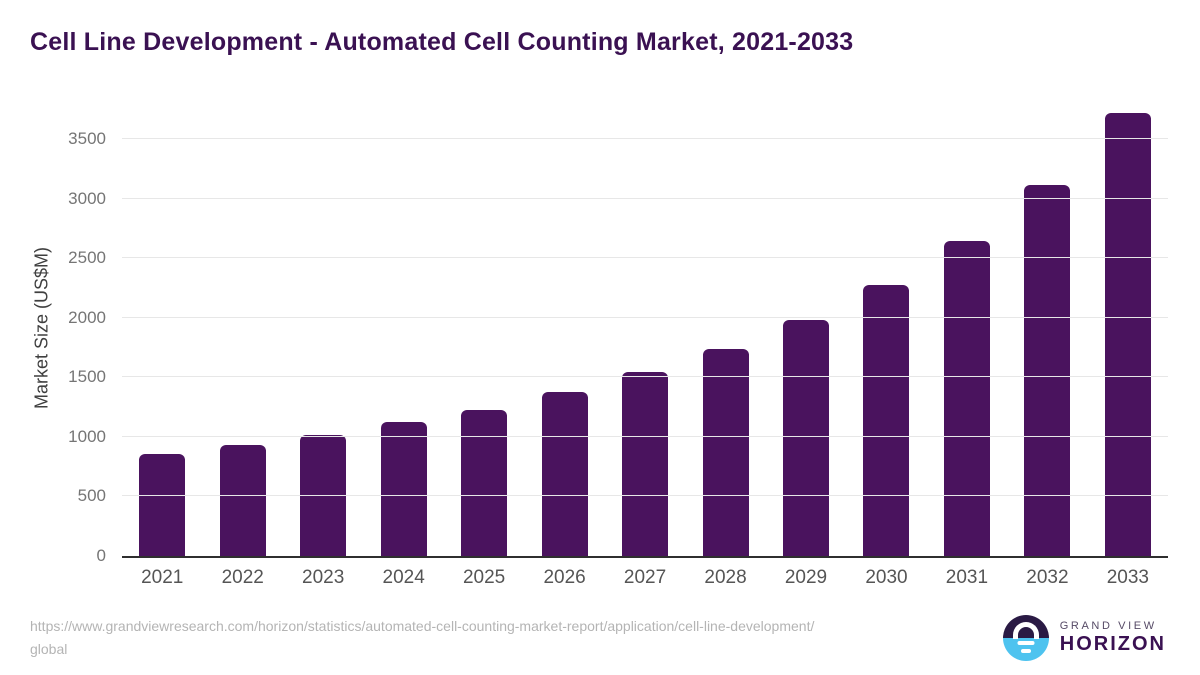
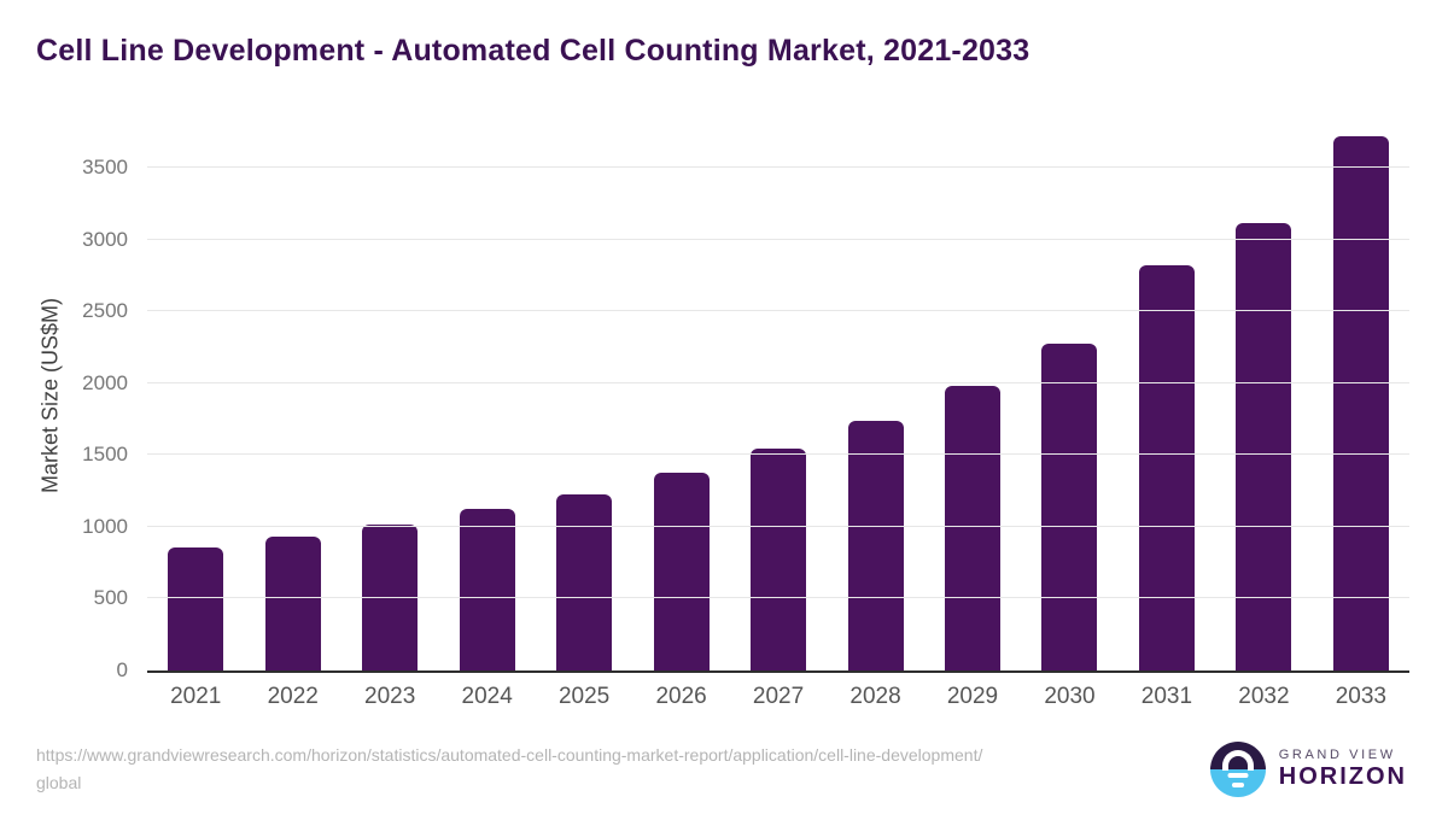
2031: 2640 -> 2820
